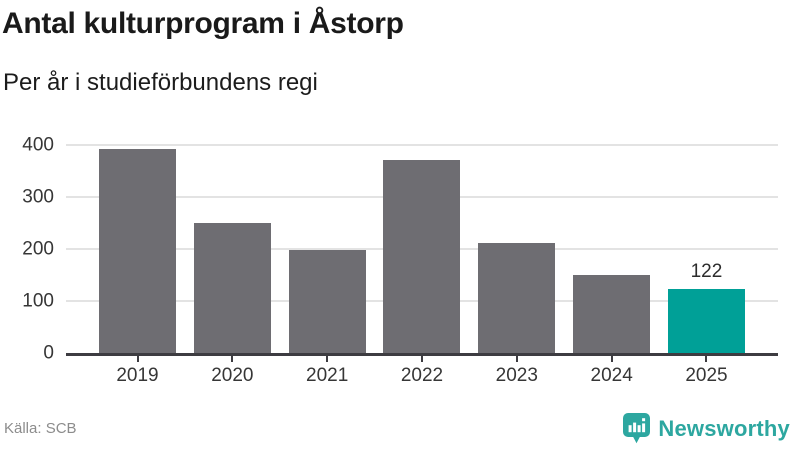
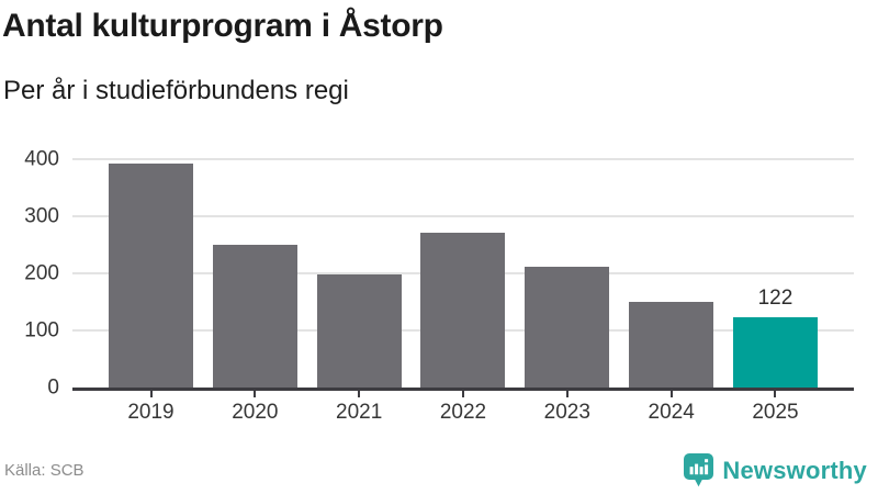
2022: 370 -> 270
